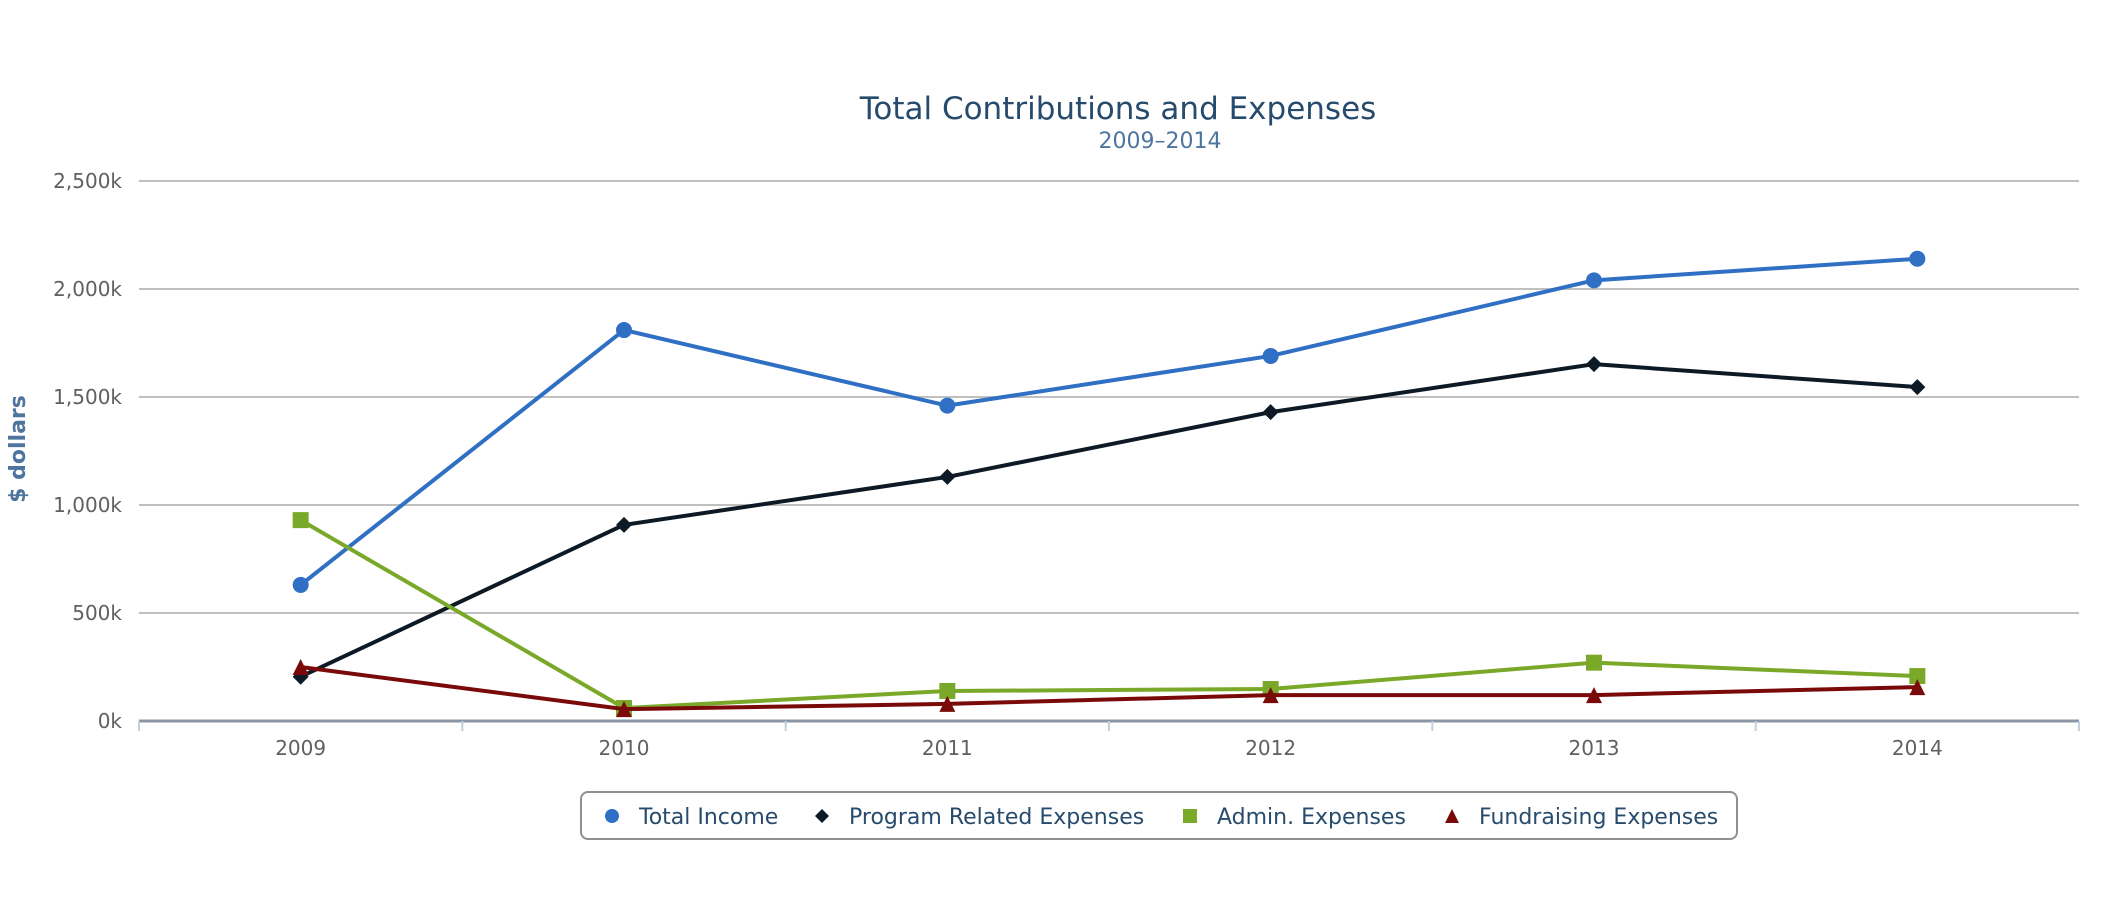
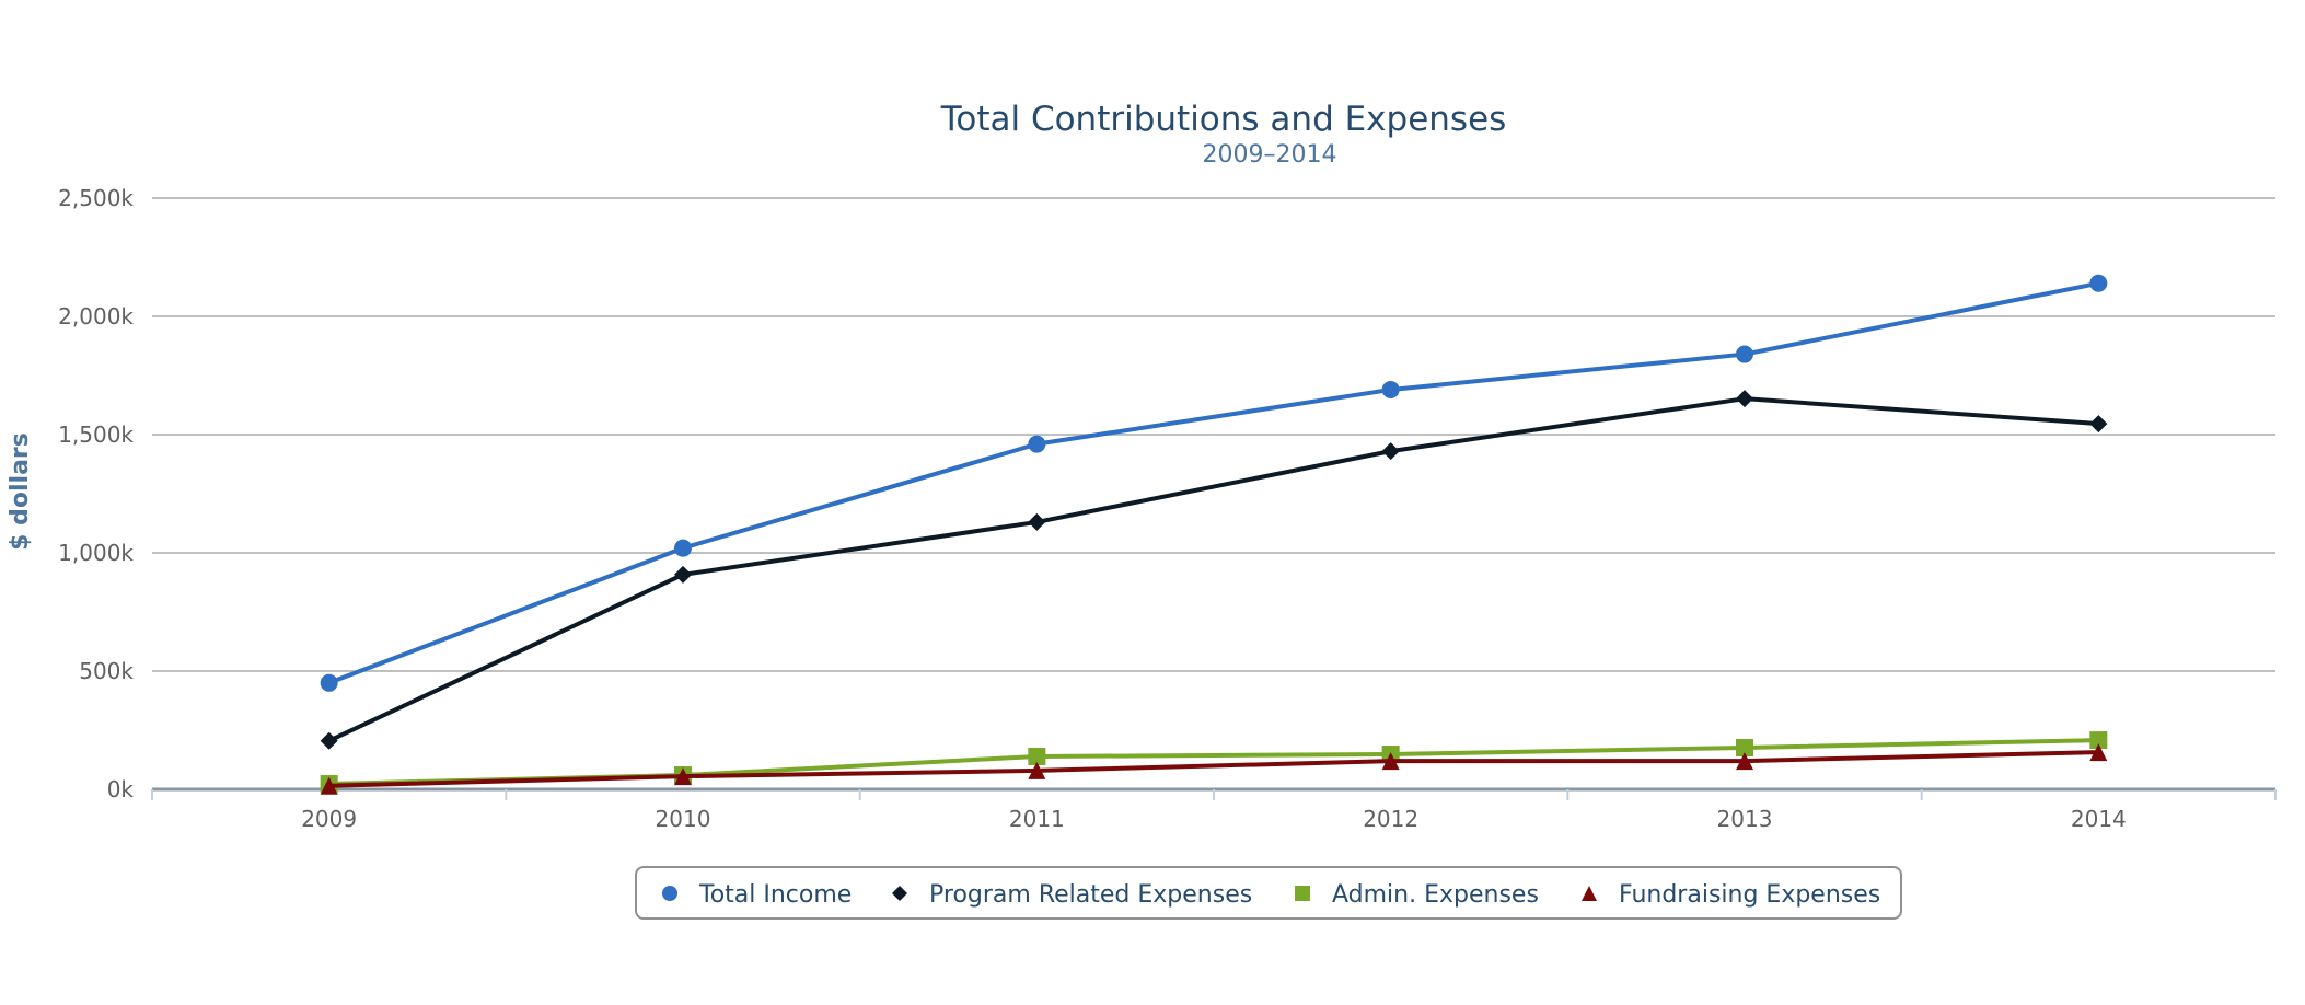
Total Income/2009: 630k -> 450k
Admin. Expenses/2009: 930k -> 20k
Fundraising Expenses/2009: 250k -> 20k
Total Income/2010: 1810k -> 1020k
Total Income/2013: 2040k -> 1840k
Admin. Expenses/2013: 270k -> 180k
